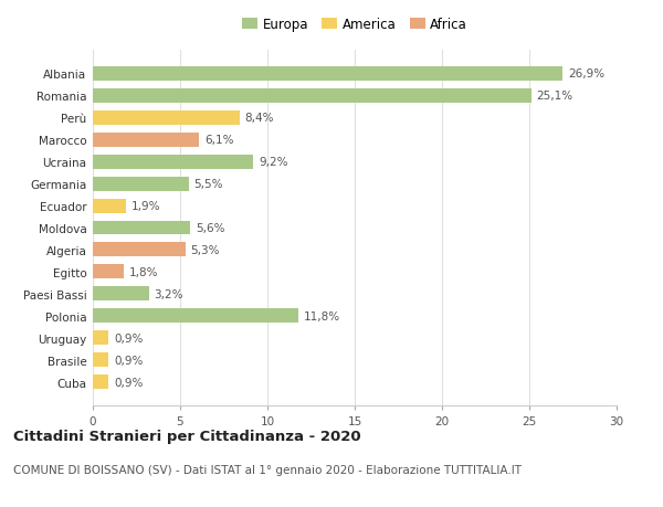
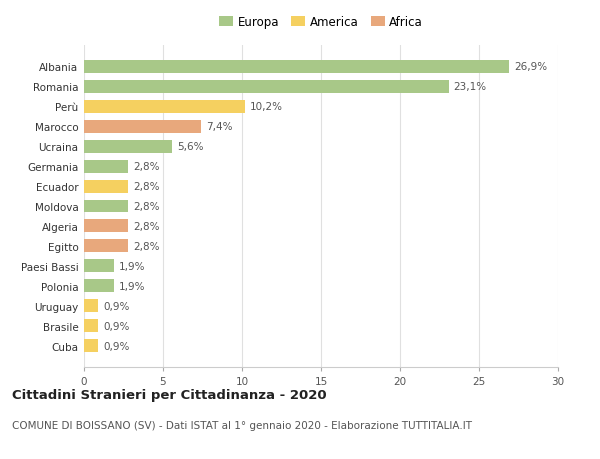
Romania: 25,1% -> 23,1%
Perù: 8,4% -> 10,2%
Marocco: 6,1% -> 7,4%
Ucraina: 9,2% -> 5,6%
Germania: 5,5% -> 2,8%
Ecuador: 1,9% -> 2,8%
Moldova: 5,6% -> 2,8%
Algeria: 5,3% -> 2,8%
Egitto: 1,8% -> 2,8%
Paesi Bassi: 3,2% -> 1,9%
Polonia: 11,8% -> 1,9%
